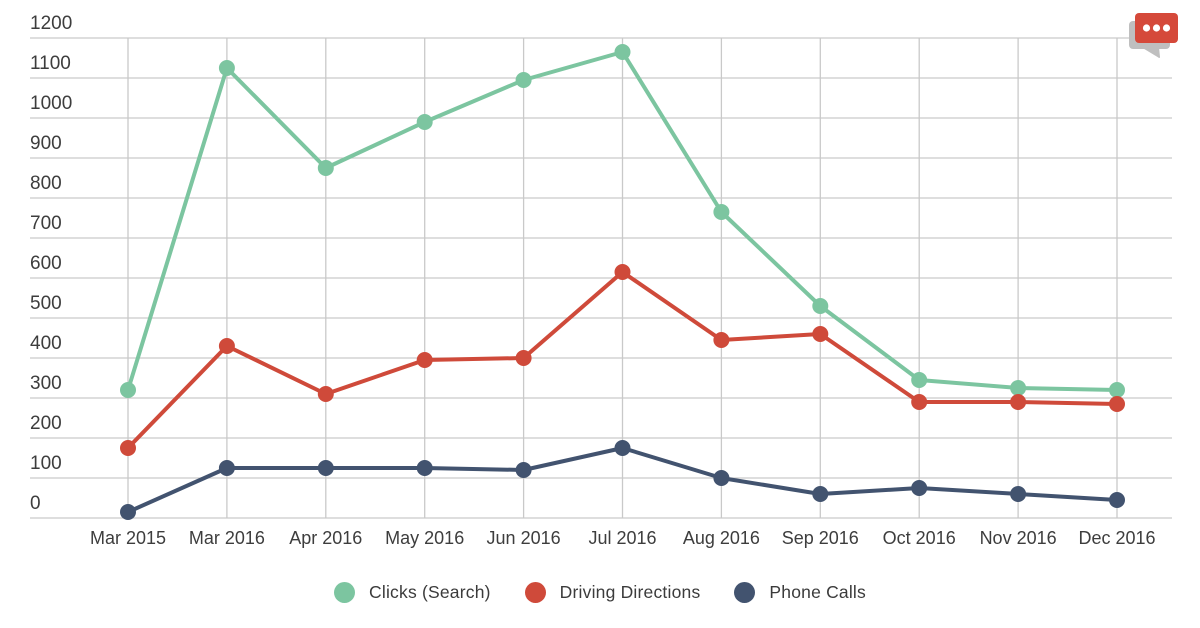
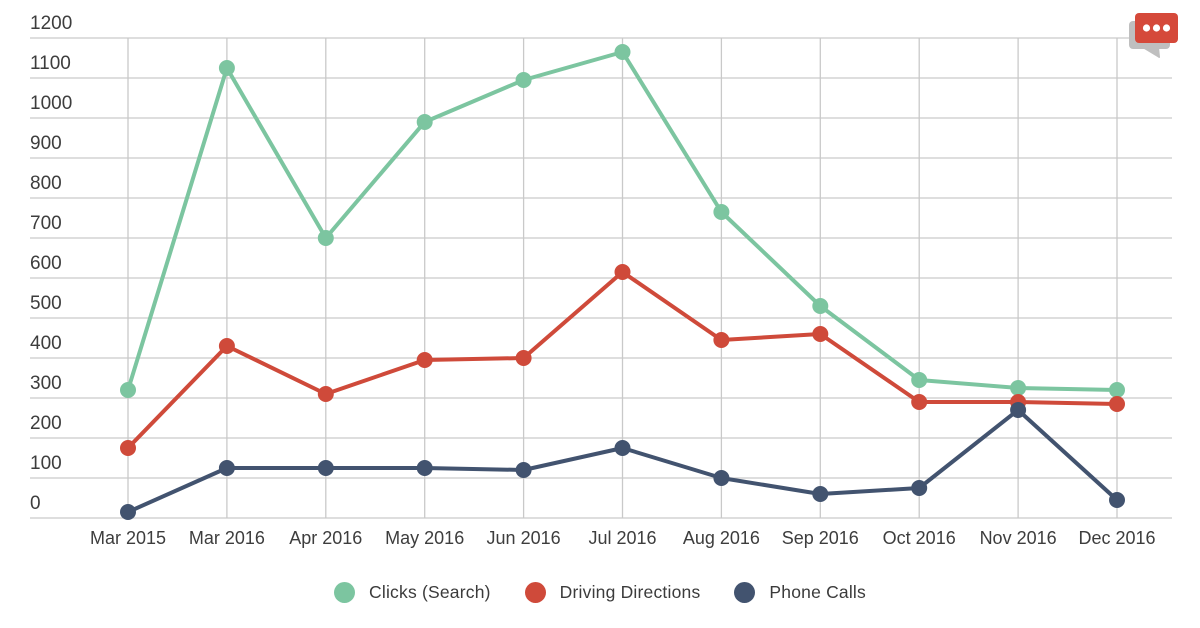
Clicks (Search)/Apr 2016: 880 -> 700
Phone Calls/Nov 2016: 60 -> 270
